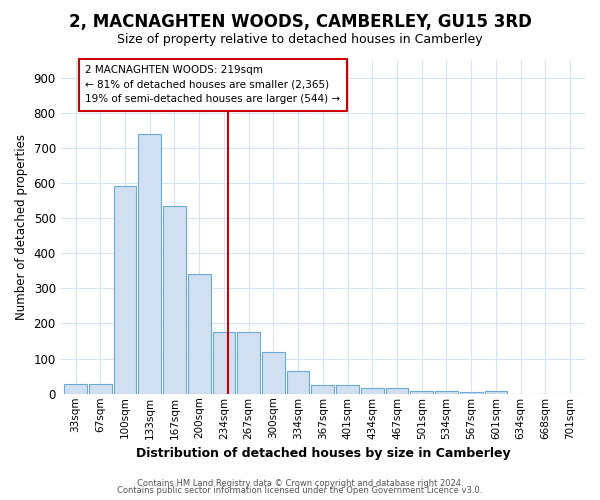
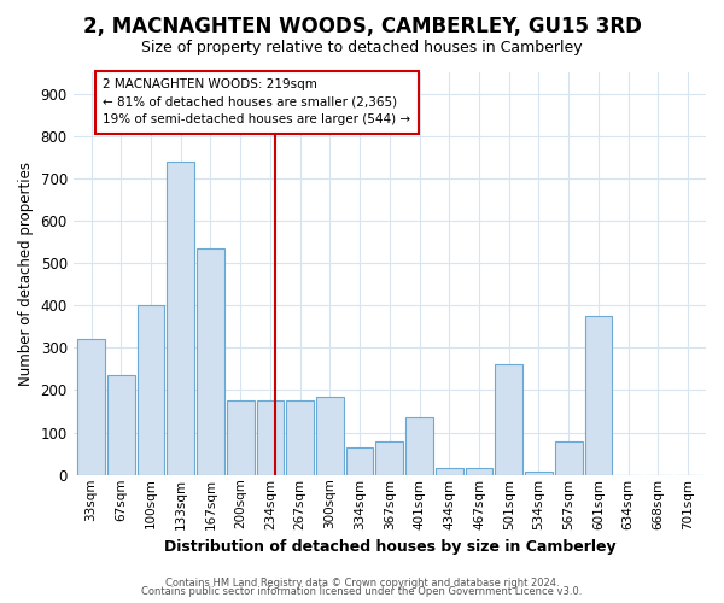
33sqm: 27 -> 320
67sqm: 27 -> 235
100sqm: 590 -> 400
200sqm: 340 -> 175
300sqm: 120 -> 185
367sqm: 25 -> 80
401sqm: 25 -> 135
501sqm: 8 -> 260
567sqm: 5 -> 80
601sqm: 8 -> 375
